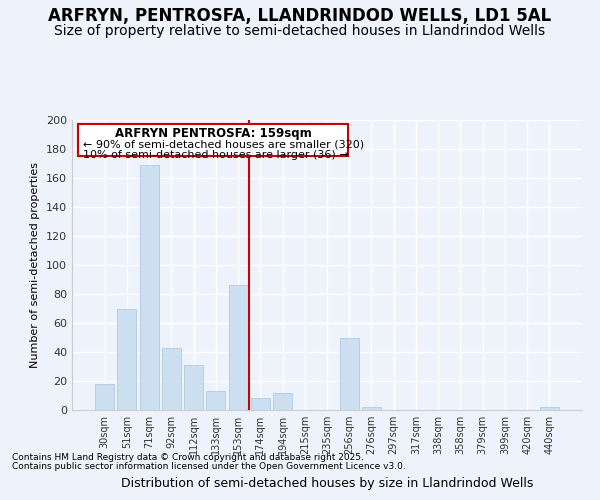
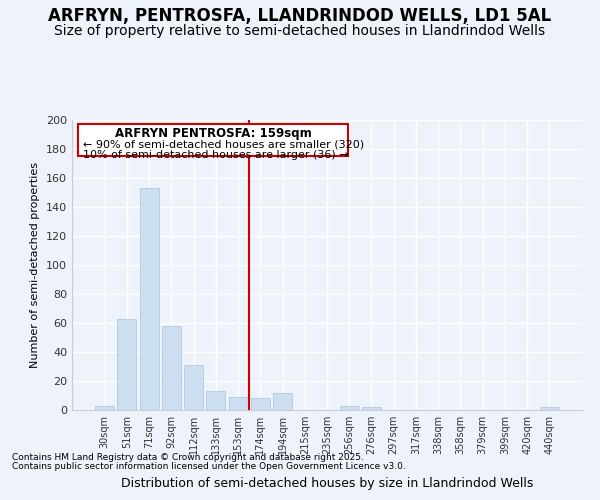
30sqm: 18 -> 3
51sqm: 70 -> 63
71sqm: 169 -> 153
92sqm: 43 -> 58
153sqm: 86 -> 9
256sqm: 50 -> 3
